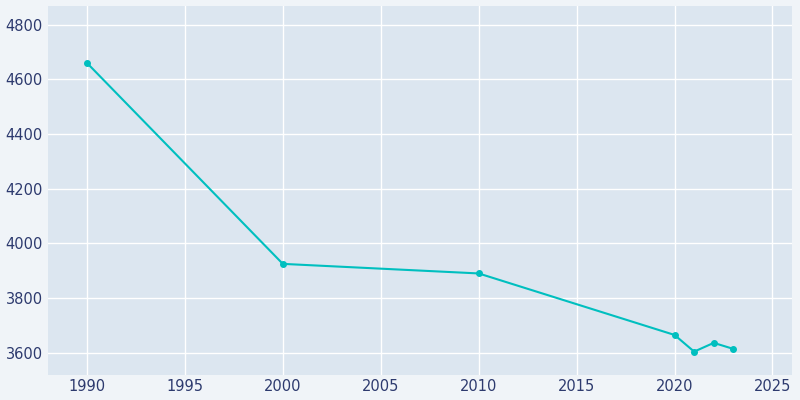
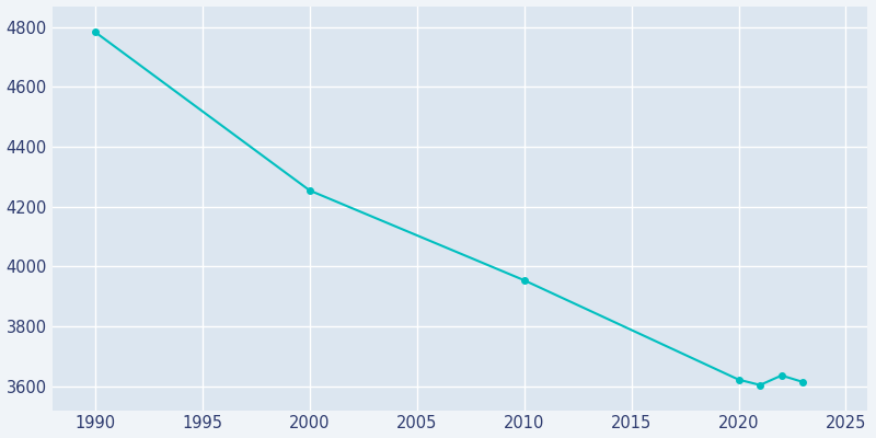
1990: 4660 -> 4783
2000: 3925 -> 4254
2010: 3890 -> 3954
2020: 3665 -> 3622
